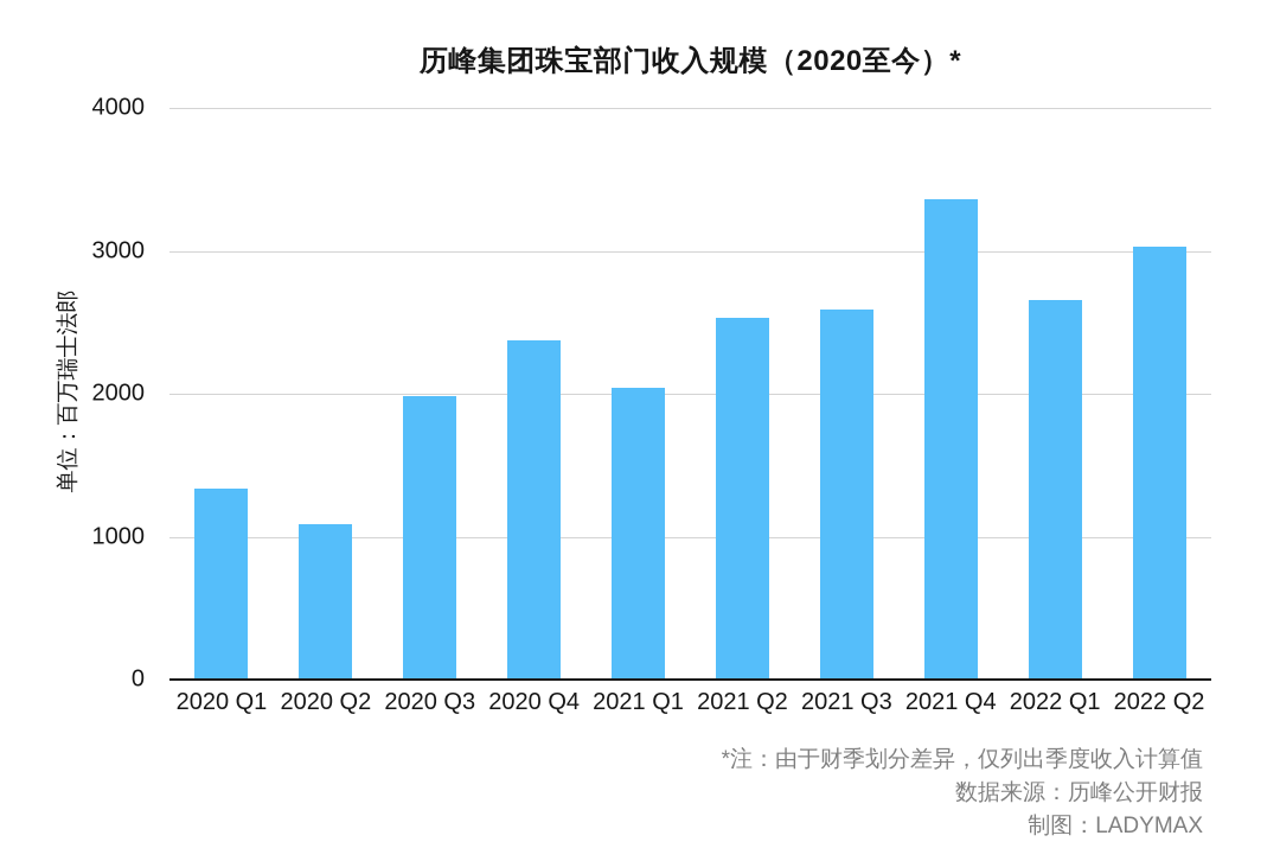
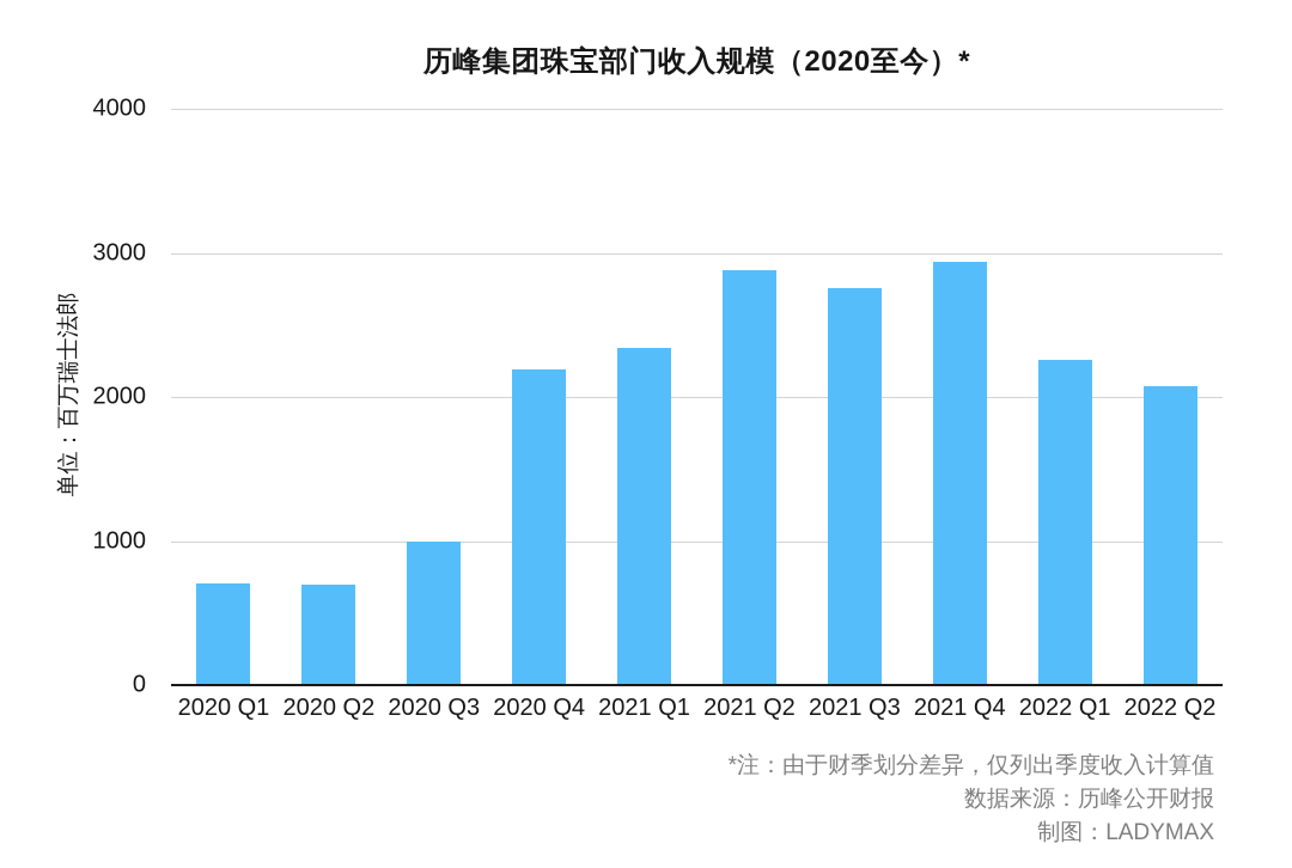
2020 Q1: 1320 -> 700
2020 Q2: 1080 -> 690
2020 Q3: 1980 -> 990
2020 Q4: 2360 -> 2180
2021 Q1: 2030 -> 2330
2021 Q2: 2520 -> 2870
2021 Q3: 2580 -> 2750
2021 Q4: 3350 -> 2930
2022 Q1: 2650 -> 2250
2022 Q2: 3020 -> 2070
